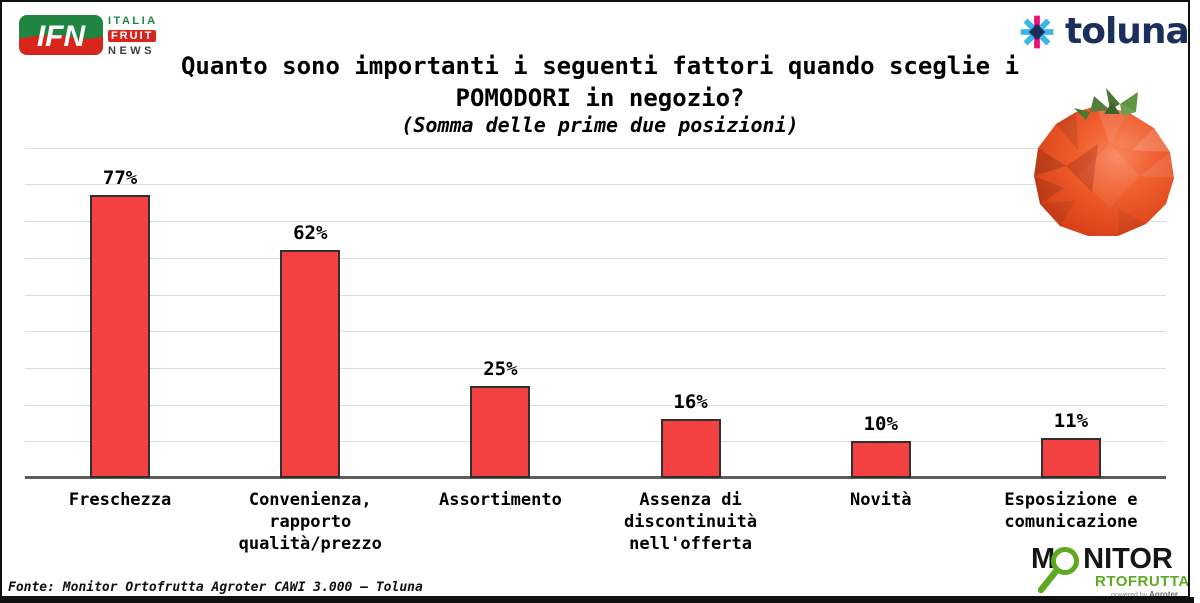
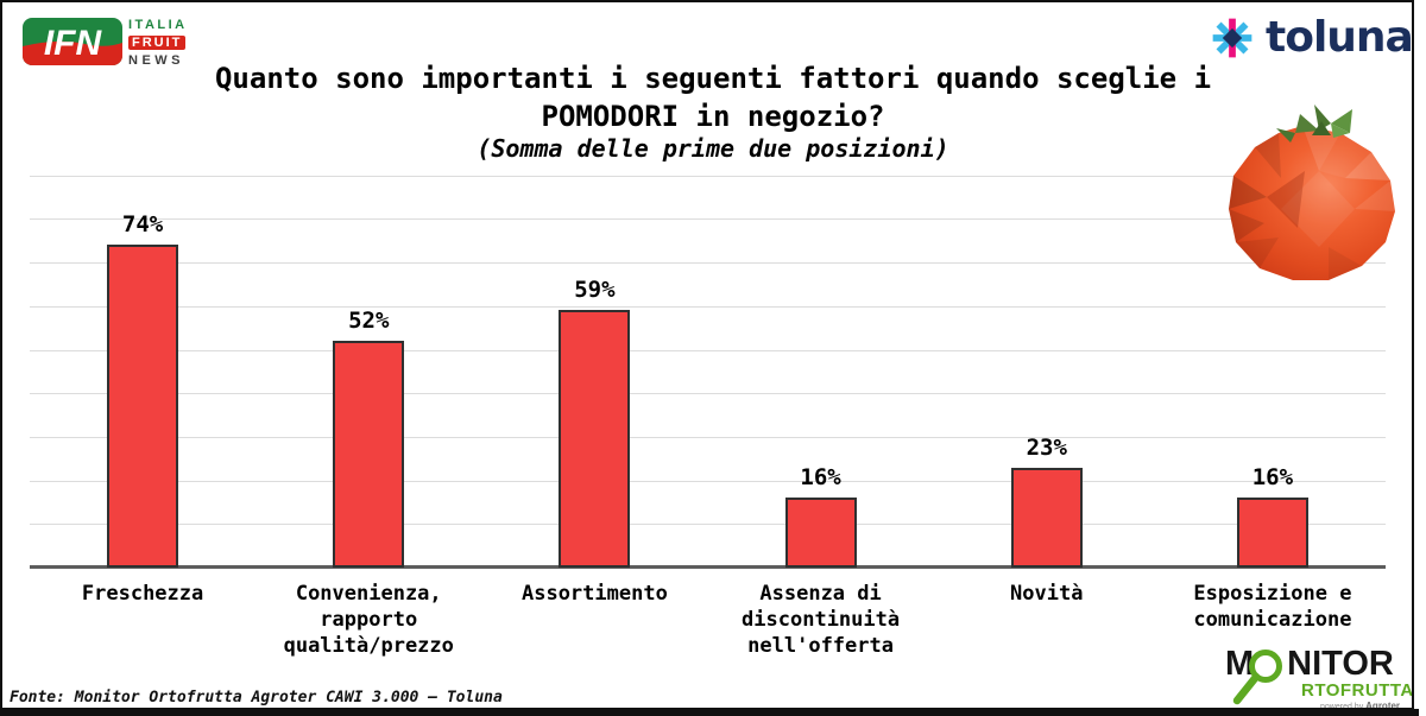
Freschezza: 77% -> 74%
Convenienza, rapporto qualità/prezzo: 62% -> 52%
Assortimento: 25% -> 59%
Novità: 10% -> 23%
Esposizione e comunicazione: 11% -> 16%
